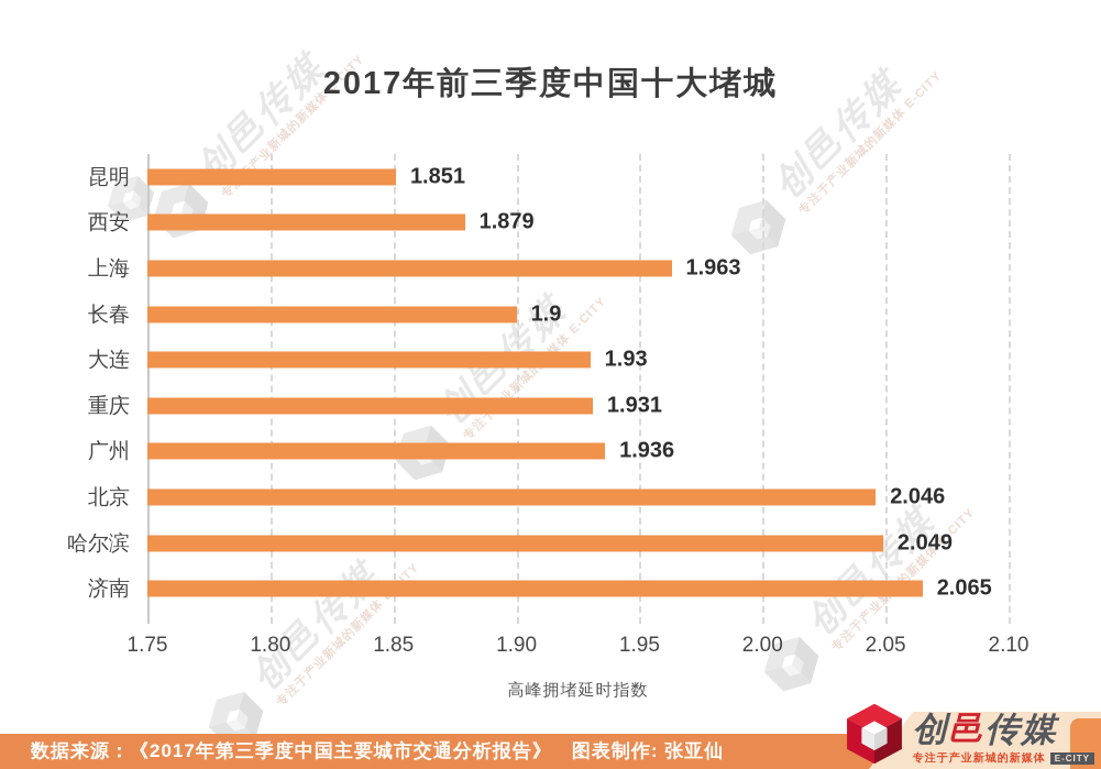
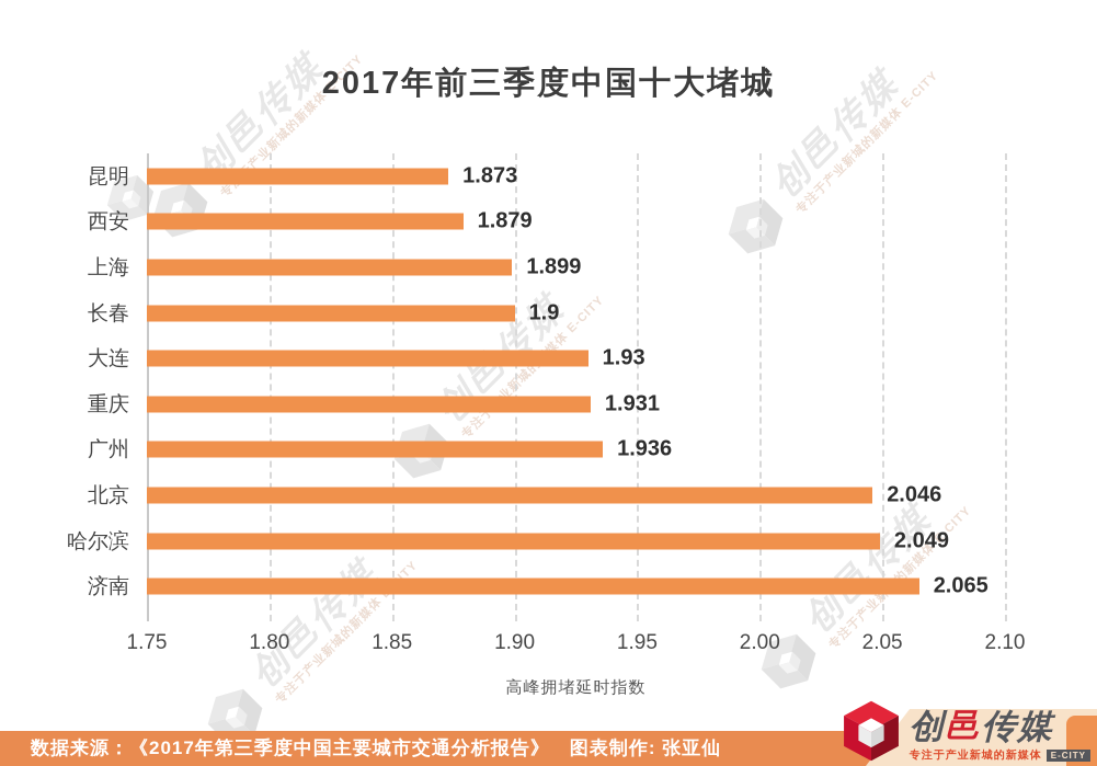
昆明: 1.851 -> 1.873
上海: 1.963 -> 1.899
